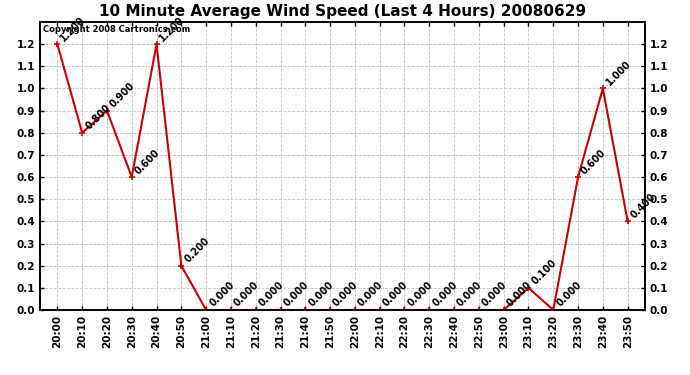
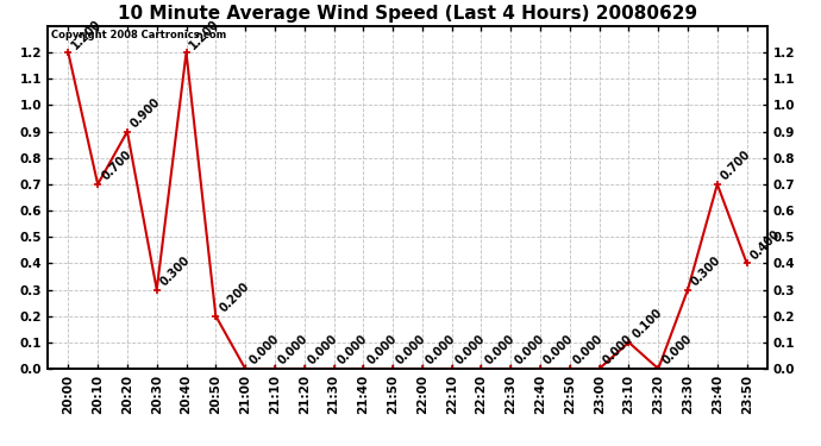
20:10: 0.800 -> 0.700
20:30: 0.600 -> 0.300
23:30: 0.600 -> 0.300
23:40: 1.000 -> 0.700
